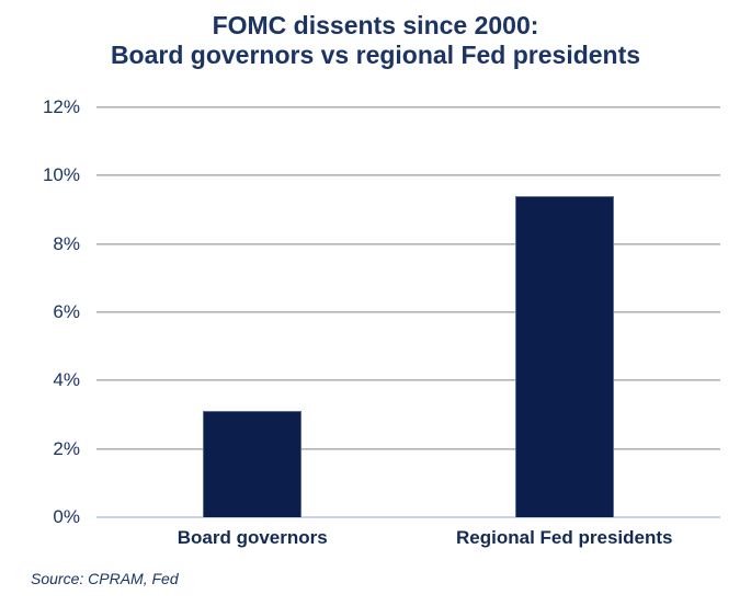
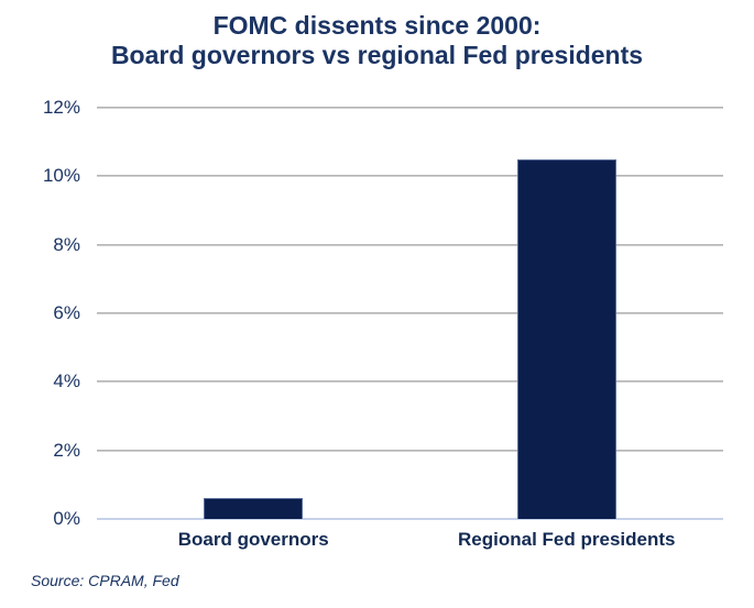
Board governors: 3.1% -> 0.6%
Regional Fed presidents: 9.4% -> 10.5%
